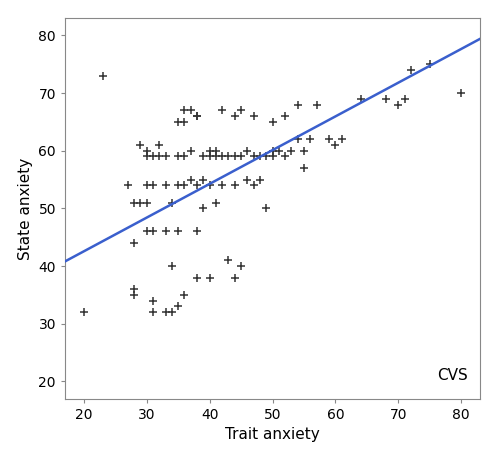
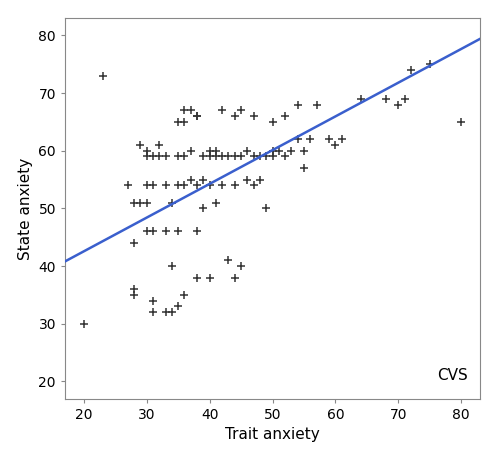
20: 32 -> 30
80: 70 -> 65
